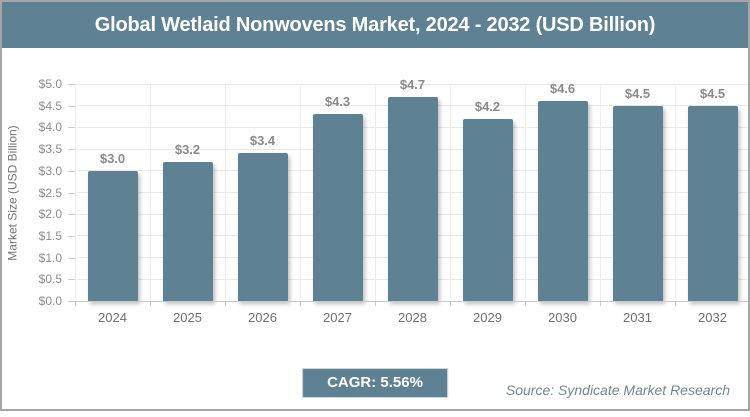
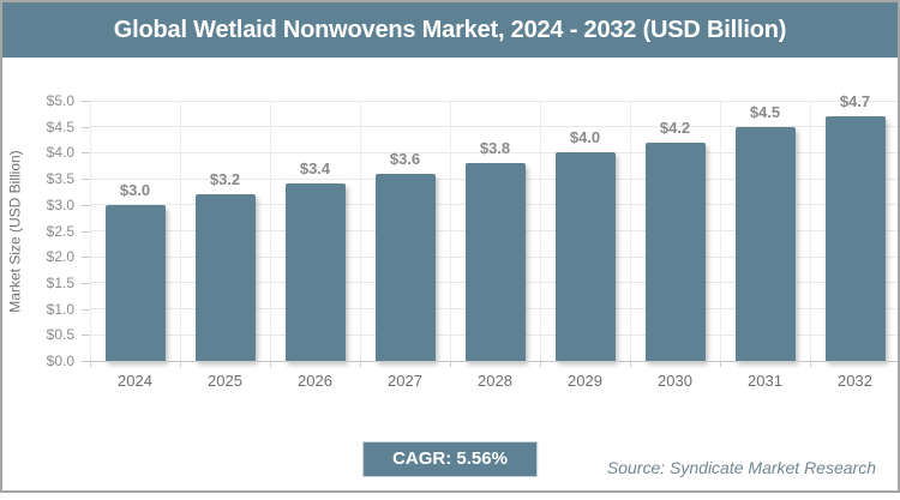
2027: $4.3 -> $3.6
2028: $4.7 -> $3.8
2029: $4.2 -> $4.0
2030: $4.6 -> $4.2
2032: $4.5 -> $4.7
